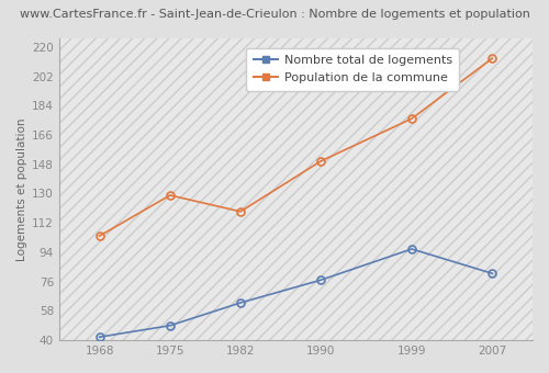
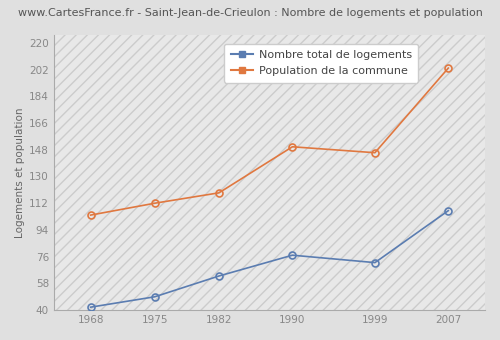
Population de la commune/1975: 129 -> 112
Nombre total de logements/1999: 96 -> 72
Population de la commune/1999: 176 -> 146
Nombre total de logements/2007: 81 -> 107
Population de la commune/2007: 213 -> 203
